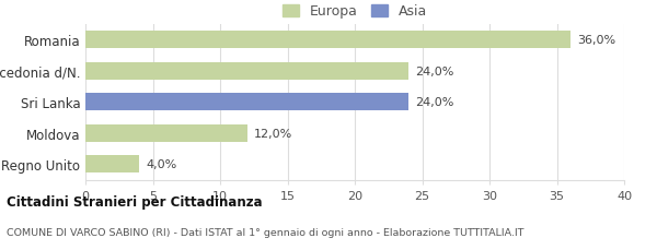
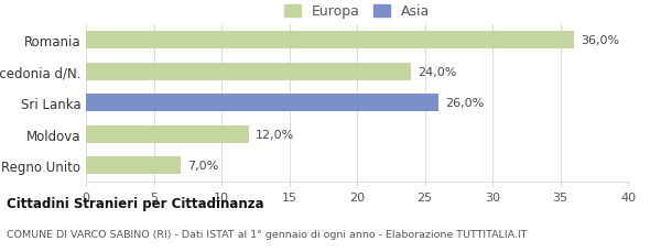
Sri Lanka: 24,0% -> 26,0%
Regno Unito: 4,0% -> 7,0%
